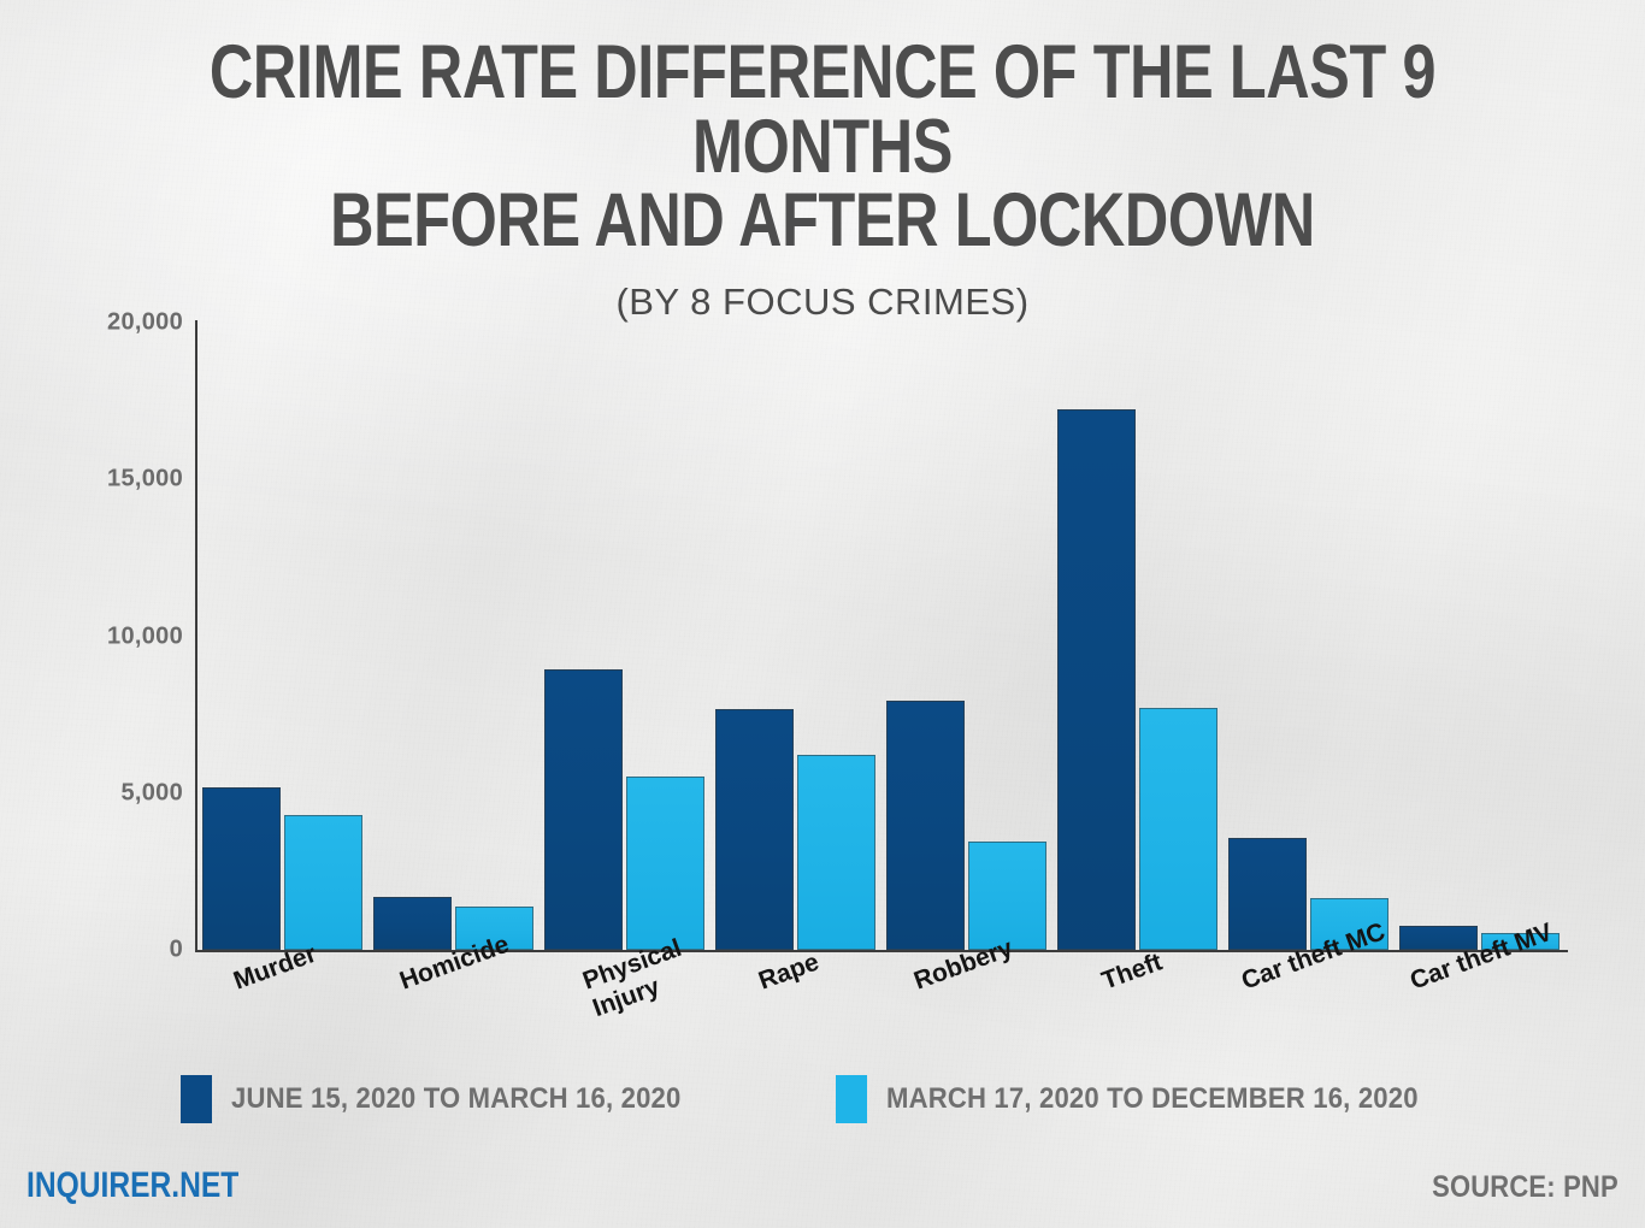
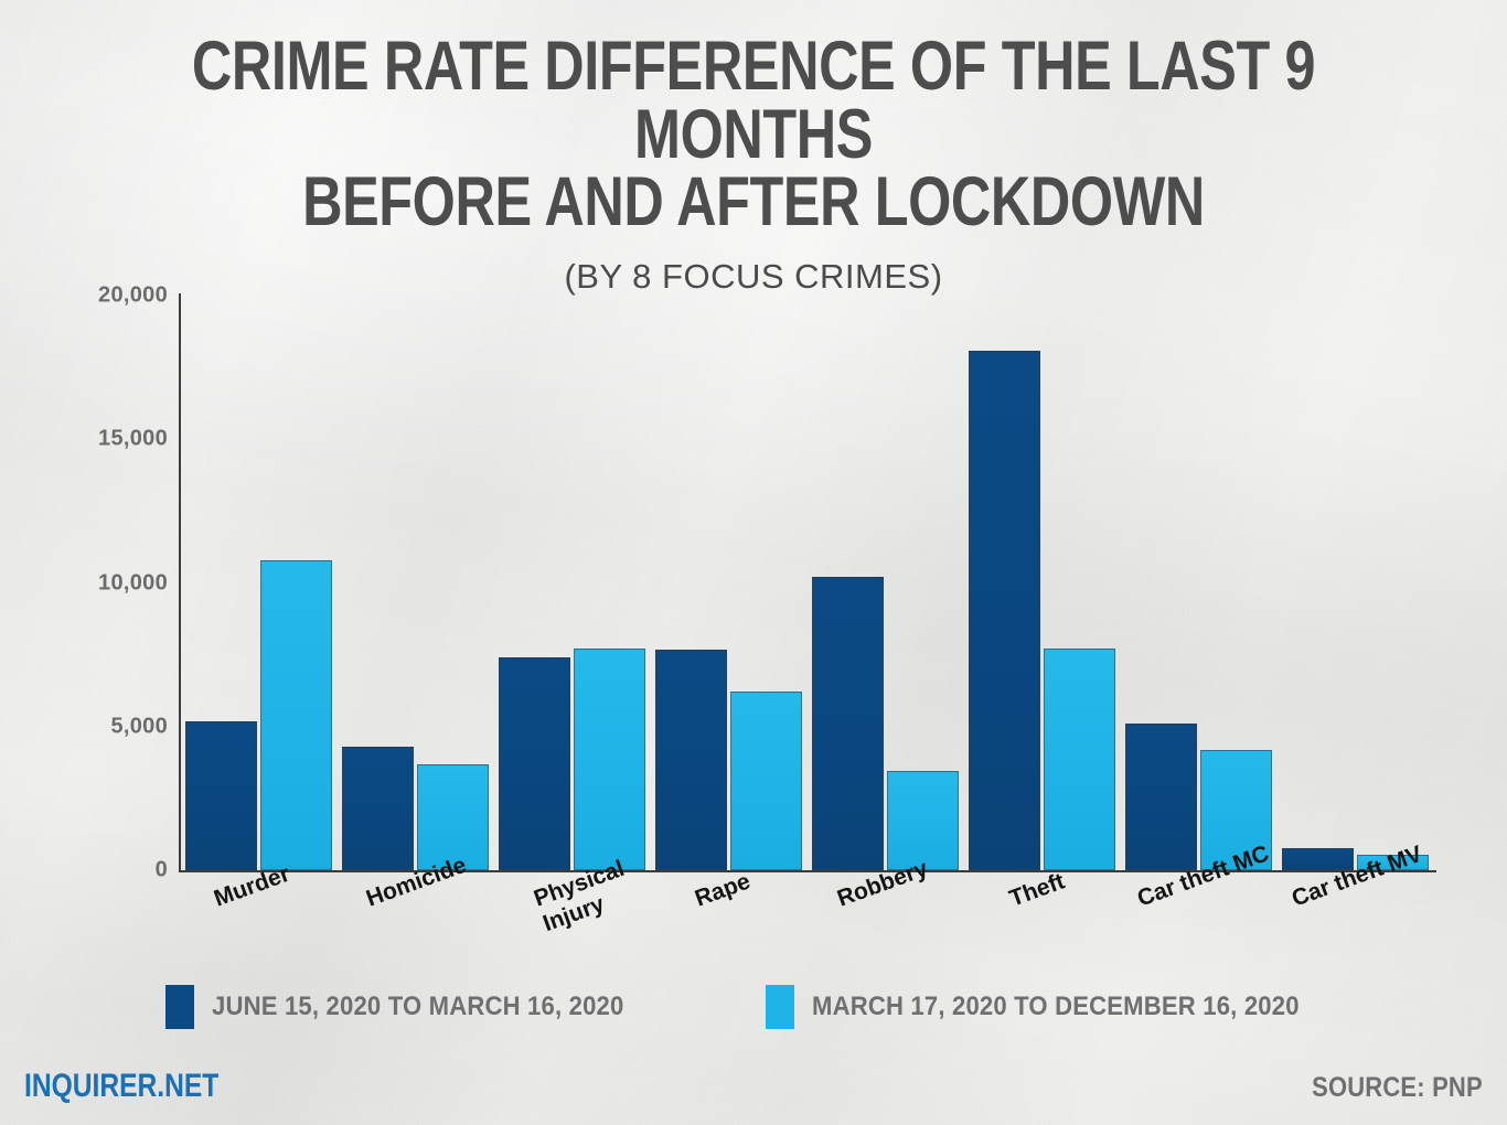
MARCH 17, 2020 TO DECEMBER 16, 2020/Murder: 4300 -> 10800
JUNE 15, 2020 TO MARCH 16, 2020/Homicide: 1700 -> 4300
MARCH 17, 2020 TO DECEMBER 16, 2020/Homicide: 1400 -> 3700
JUNE 15, 2020 TO MARCH 16, 2020/Physical Injury: 9000 -> 7400
MARCH 17, 2020 TO DECEMBER 16, 2020/Physical Injury: 5500 -> 7700
JUNE 15, 2020 TO MARCH 16, 2020/Robbery: 8000 -> 10200
JUNE 15, 2020 TO MARCH 16, 2020/Theft: 17200 -> 18100
JUNE 15, 2020 TO MARCH 16, 2020/Car theft MC: 3600 -> 5100
MARCH 17, 2020 TO DECEMBER 16, 2020/Car theft MC: 1600 -> 4200
